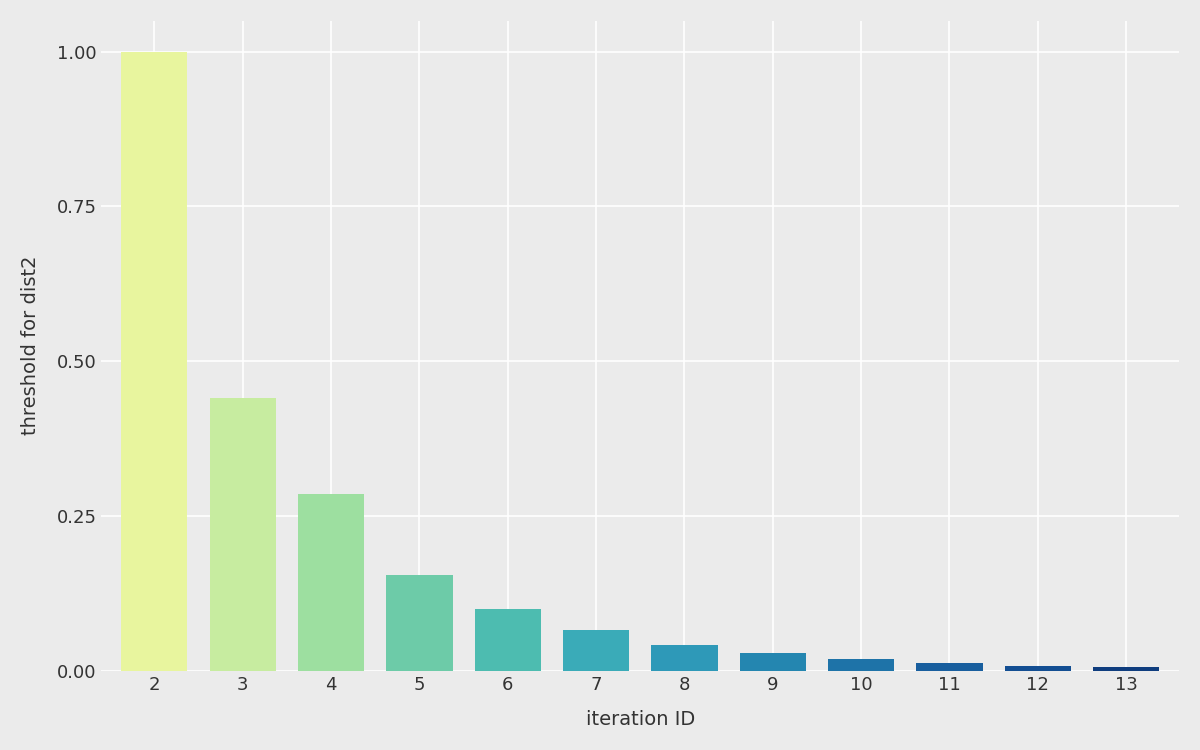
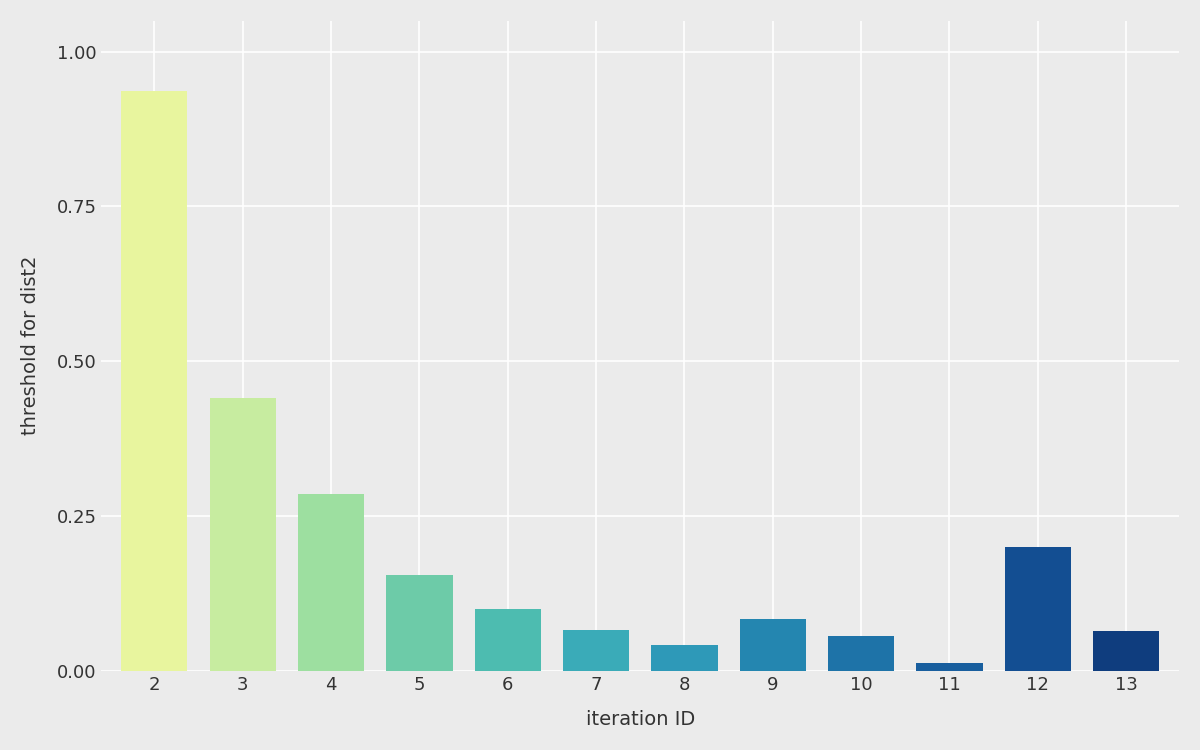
2: 1.000 -> 0.936
9: 0.028 -> 0.084
10: 0.018 -> 0.056
12: 0.008 -> 0.200
13: 0.006 -> 0.064
